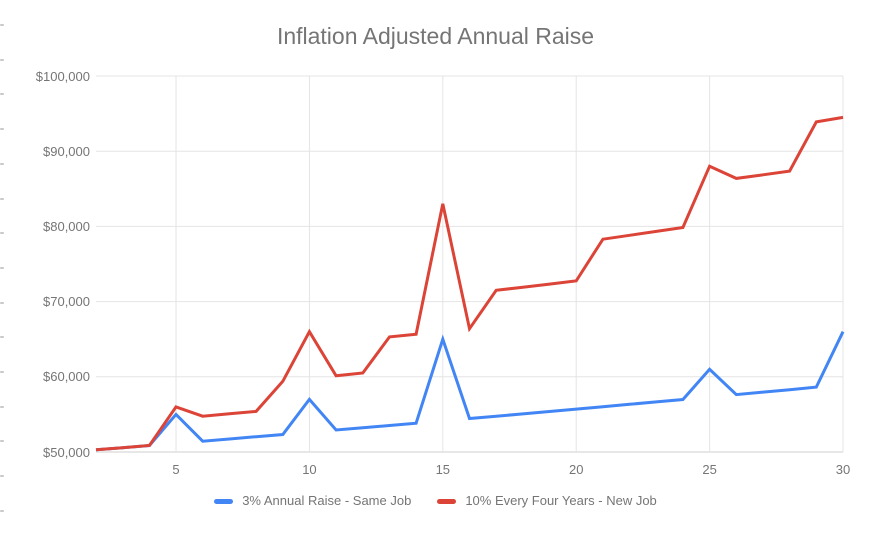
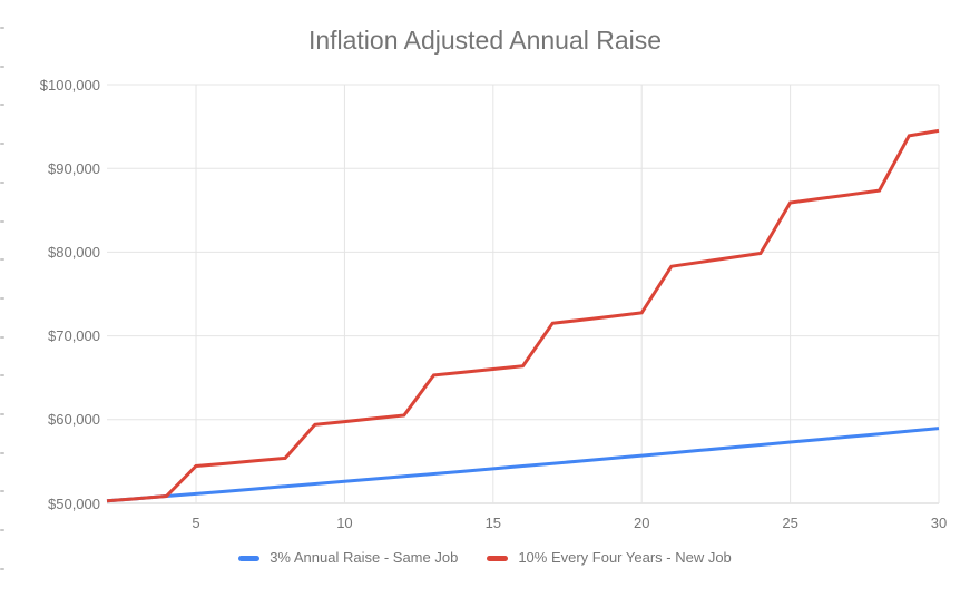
3% Annual Raise - Same Job/5: $55000 -> $51000
10% Every Four Years - New Job/5: $56000 -> $54000
3% Annual Raise - Same Job/10: $57000 -> $53000
10% Every Four Years - New Job/10: $66000 -> $60000
3% Annual Raise - Same Job/15: $65000 -> $54000
10% Every Four Years - New Job/15: $83000 -> $66000
3% Annual Raise - Same Job/25: $61000 -> $57000
10% Every Four Years - New Job/25: $88000 -> $86000
3% Annual Raise - Same Job/30: $66000 -> $59000
